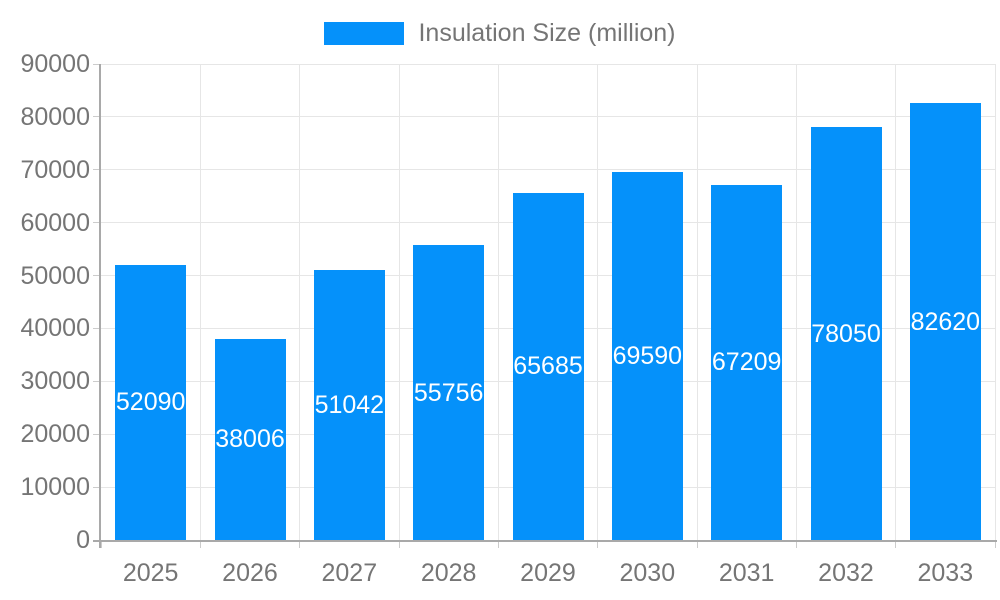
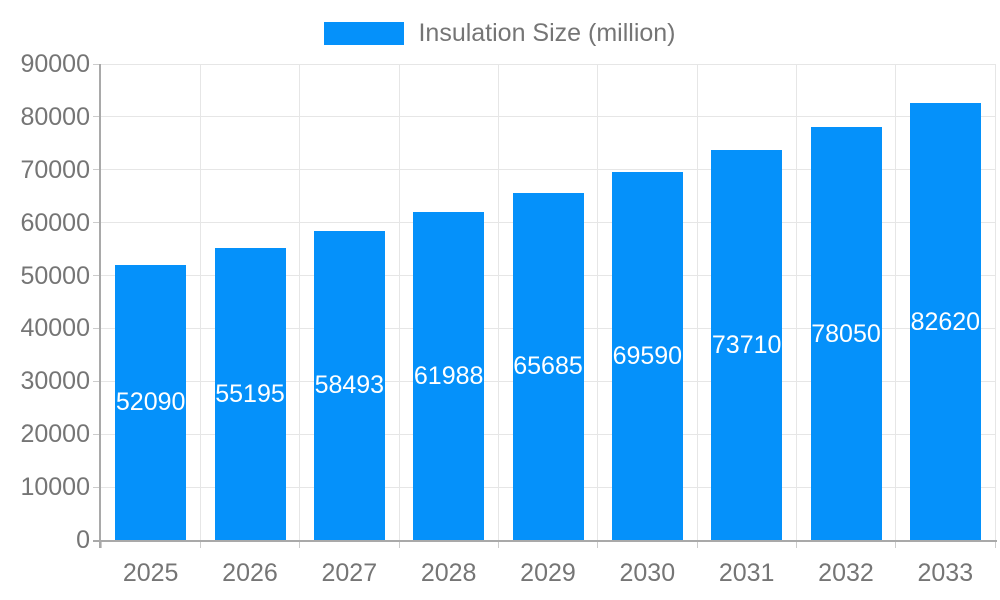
2026: 38006 -> 55195
2027: 51042 -> 58493
2028: 55756 -> 61988
2031: 67209 -> 73710
